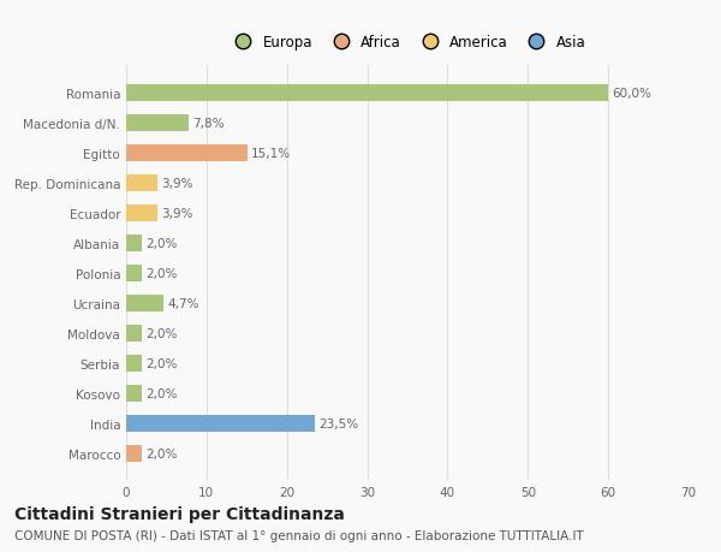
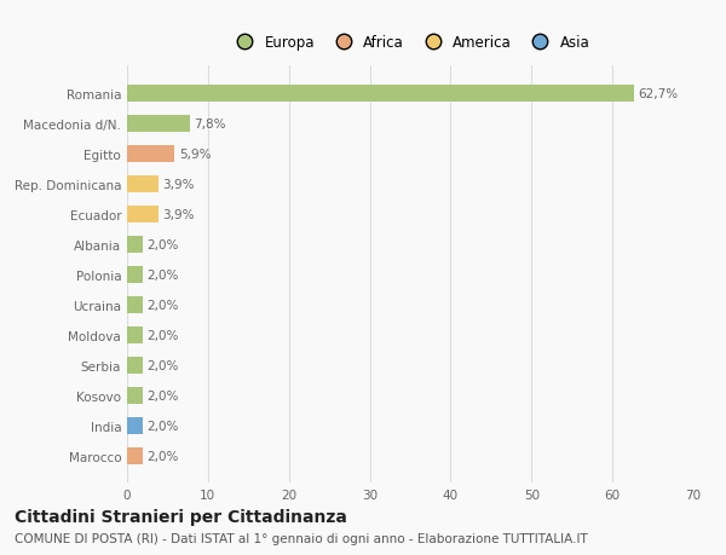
Romania: 60,0% -> 62,7%
Egitto: 15,1% -> 5,9%
Ucraina: 4,7% -> 2,0%
India: 23,5% -> 2,0%
